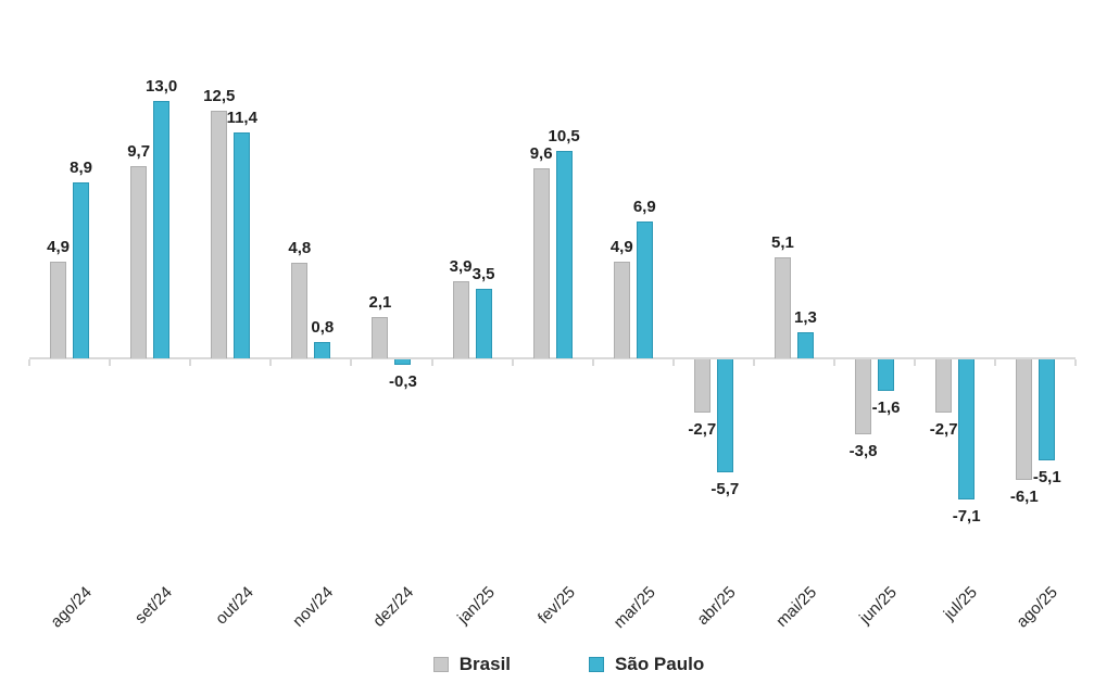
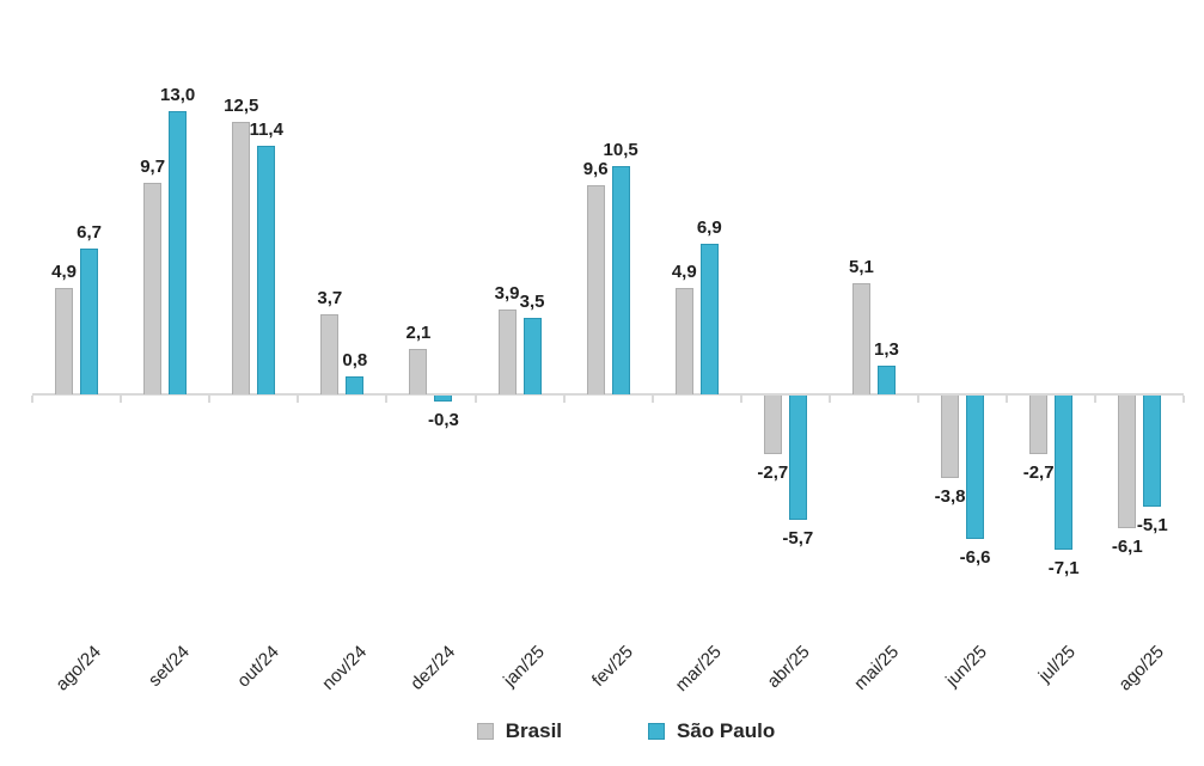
São Paulo/ago/24: 8,9 -> 6,7
Brasil/nov/24: 4,8 -> 3,7
São Paulo/jun/25: -1,6 -> -6,6
